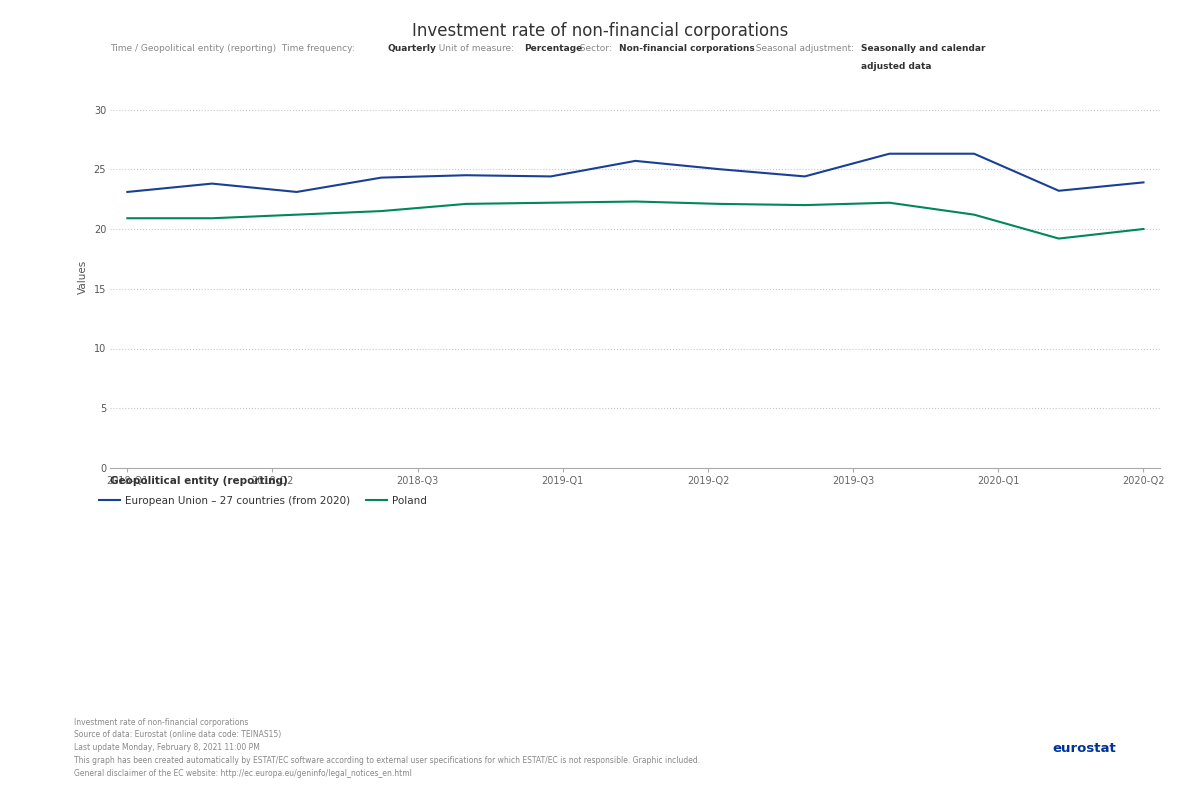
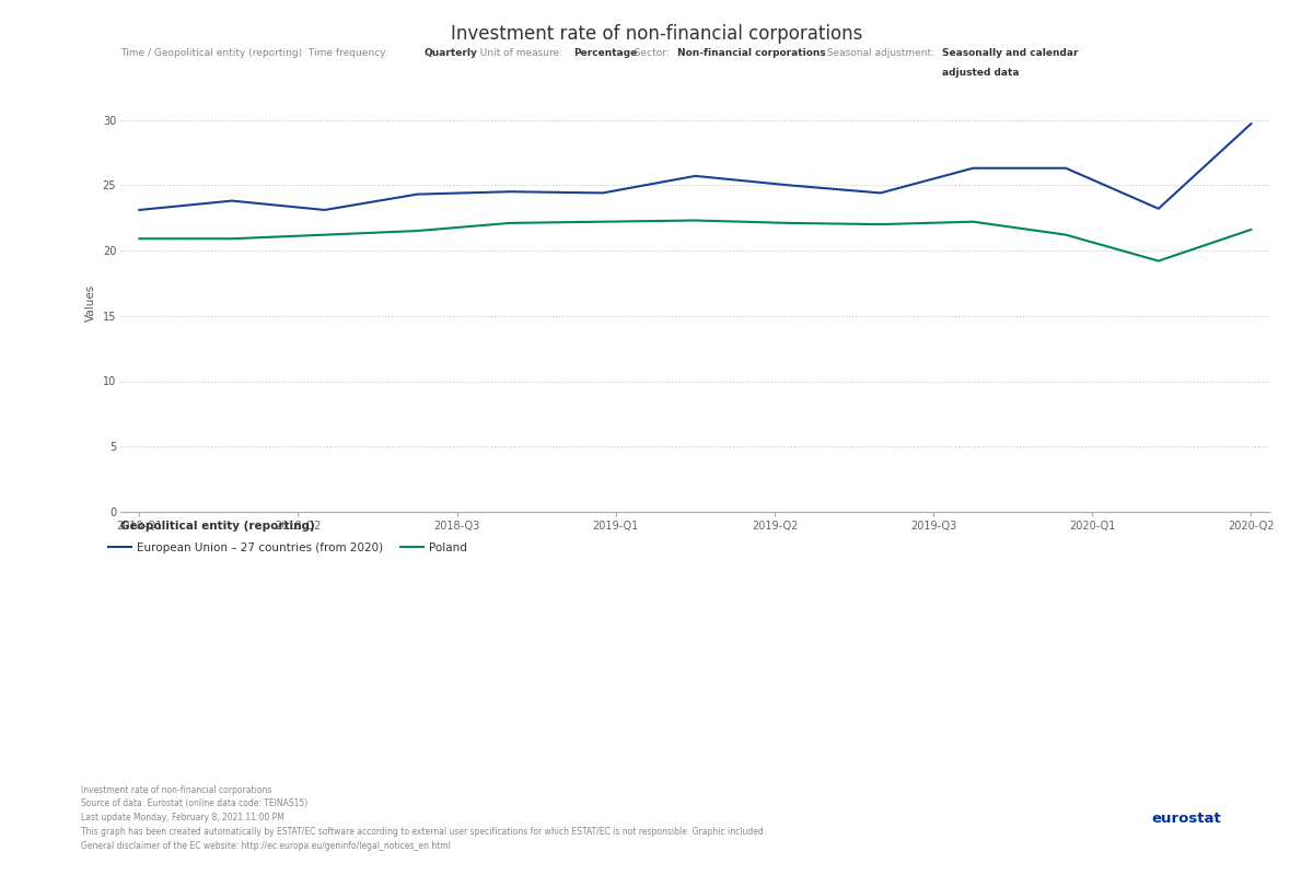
European Union – 27 countries (from 2020)/2020-Q2: 23.9 -> 29.7
Poland/2020-Q2: 20.0 -> 21.6
